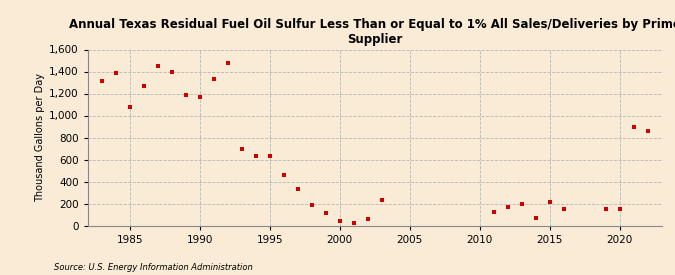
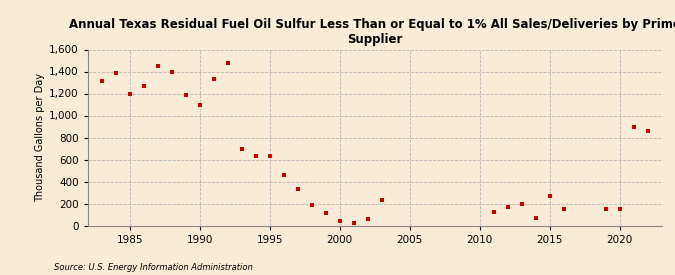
1985: 1,080 -> 1,200
1990: 1,170 -> 1,100
2015: 210 -> 270
